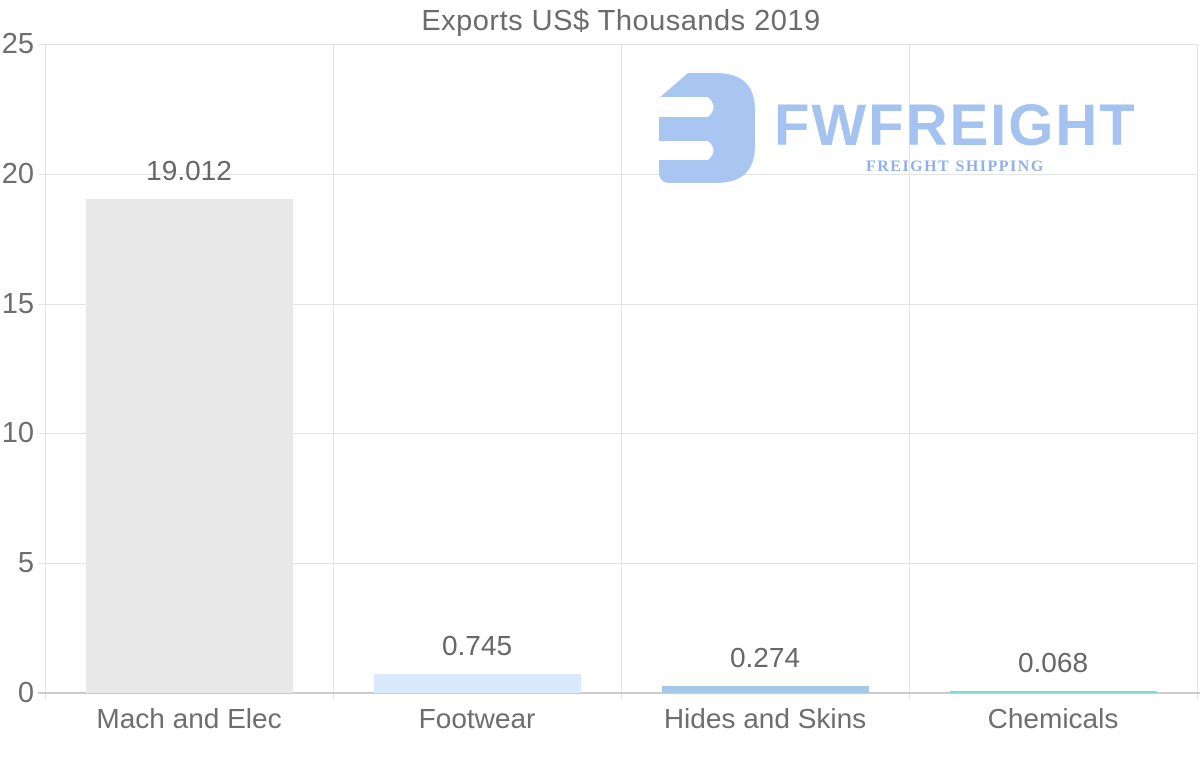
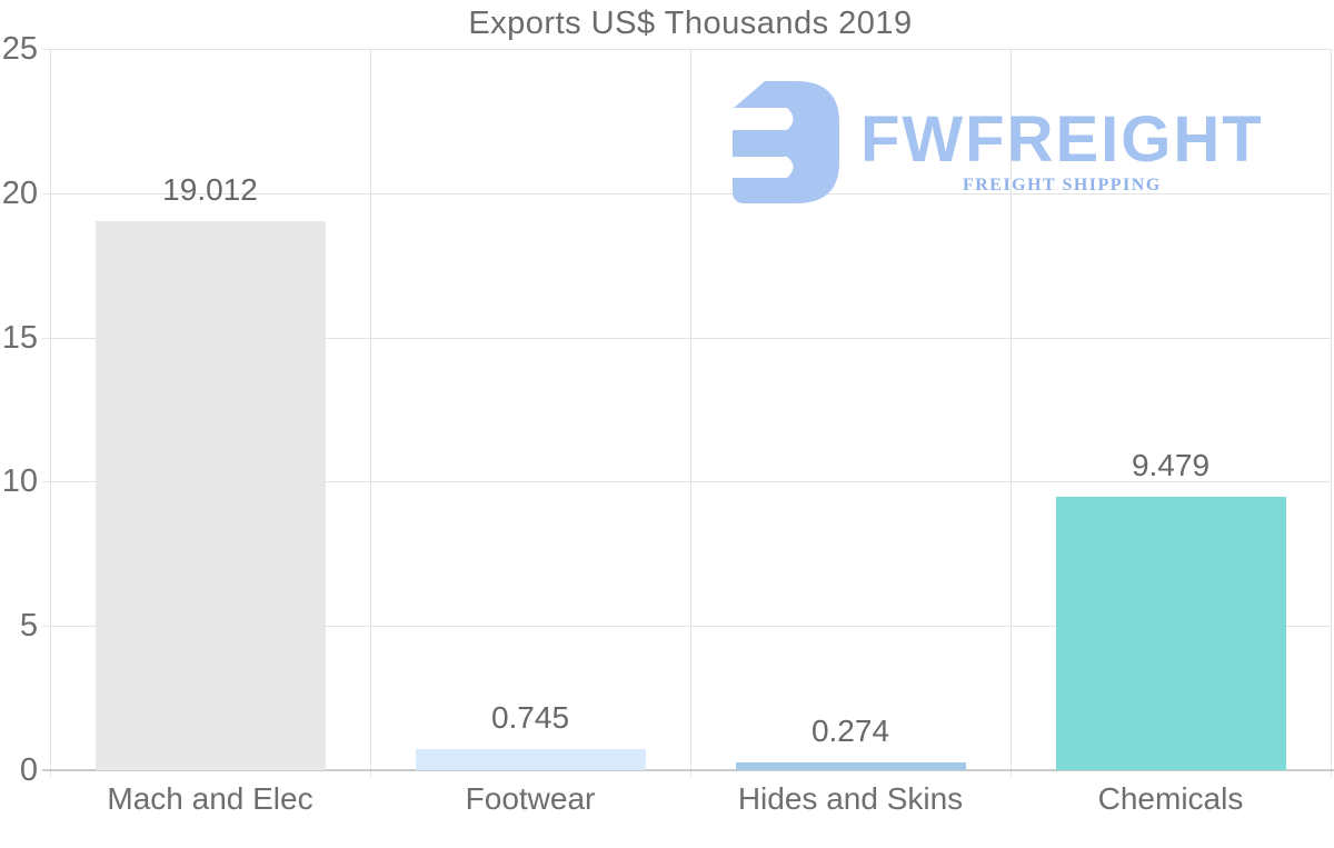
Chemicals: 0.068 -> 9.479
